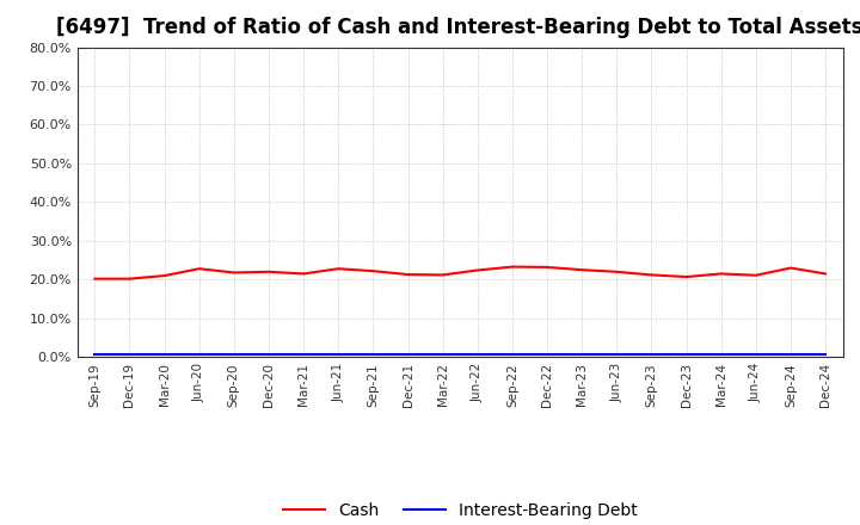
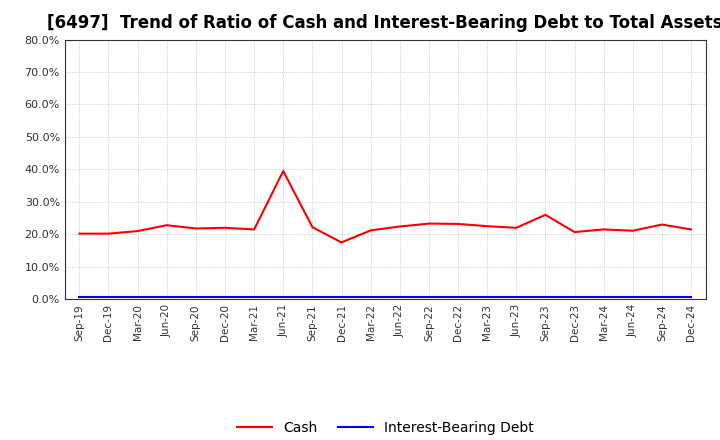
Cash/Jun-21: 22.8% -> 39.5%
Cash/Dec-21: 21.3% -> 17.5%
Cash/Sep-23: 21.2% -> 26.0%
